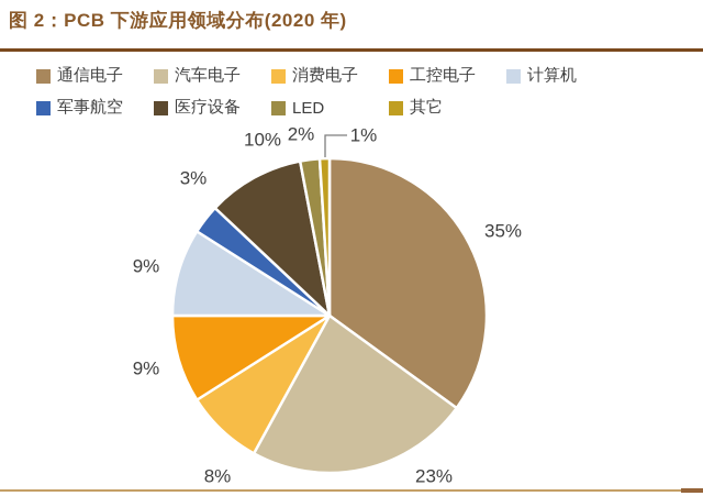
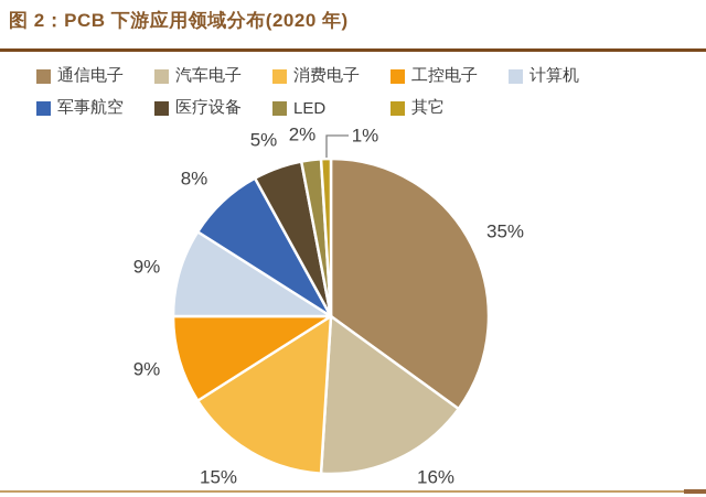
汽车电子: 23% -> 16%
消费电子: 8% -> 15%
军事航空: 3% -> 8%
医疗设备: 10% -> 5%
